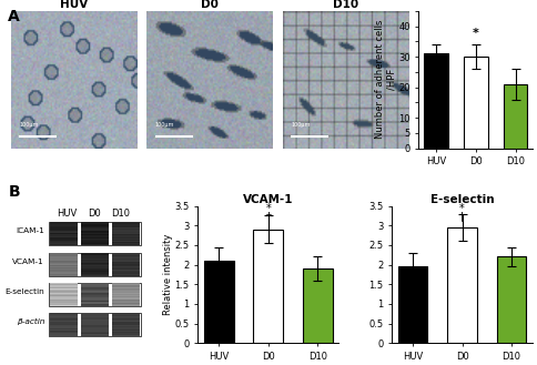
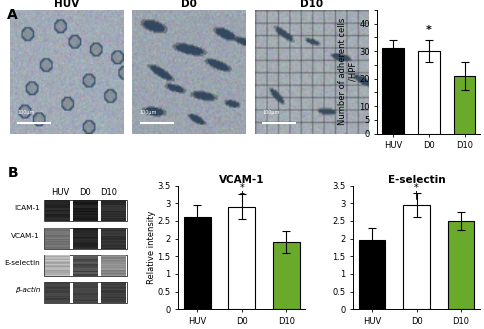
VCAM-1/HUV: 2.1 -> 2.6
E-selectin/D10: 2.20 -> 2.50
